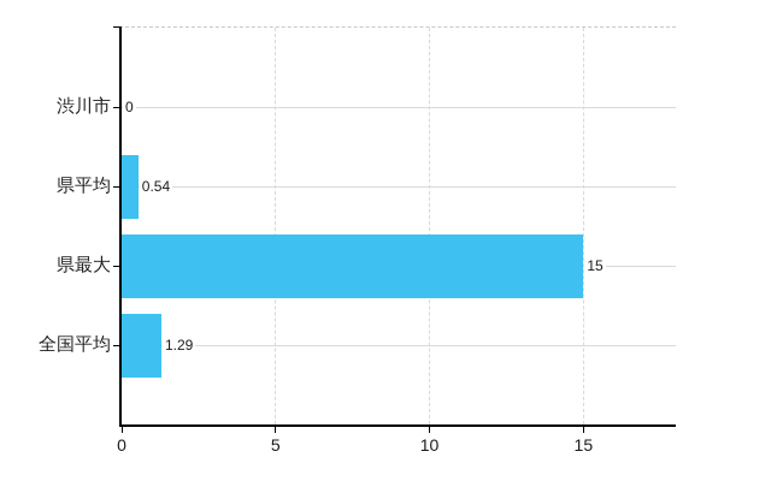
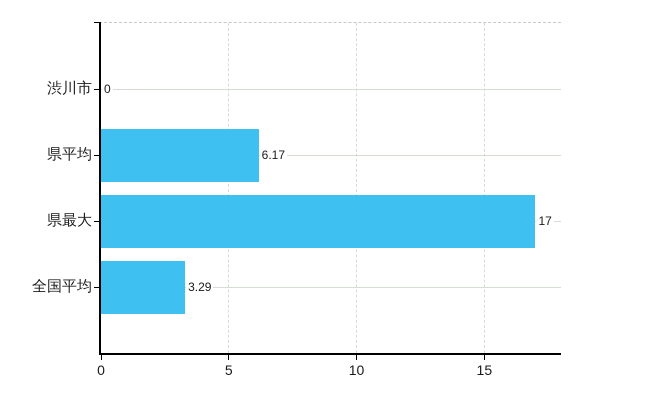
県平均: 0.54 -> 6.17
県最大: 15 -> 17
全国平均: 1.29 -> 3.29
